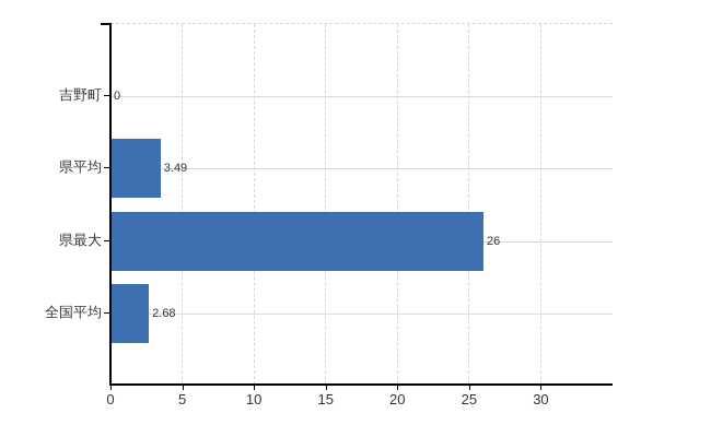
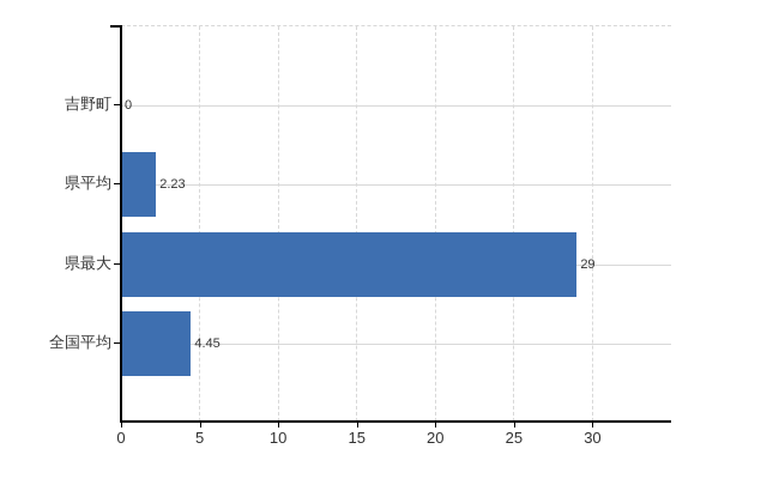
県平均: 3.49 -> 2.23
県最大: 26 -> 29
全国平均: 2.68 -> 4.45
